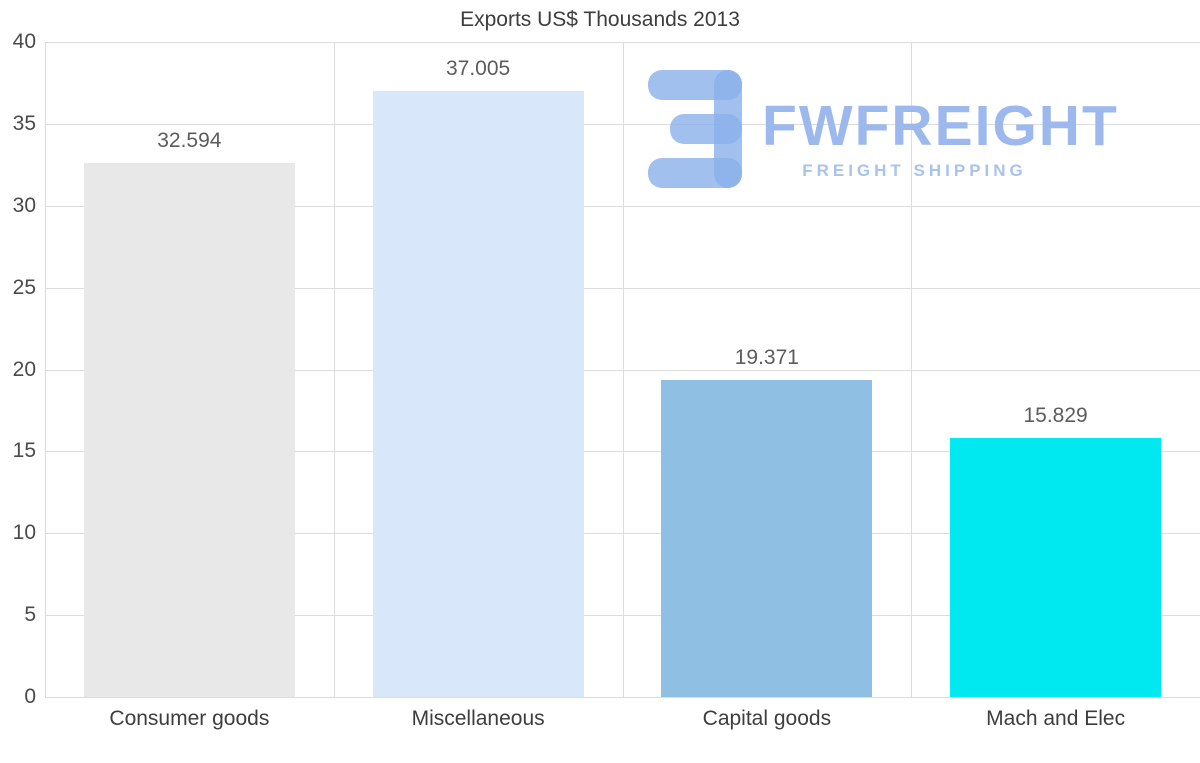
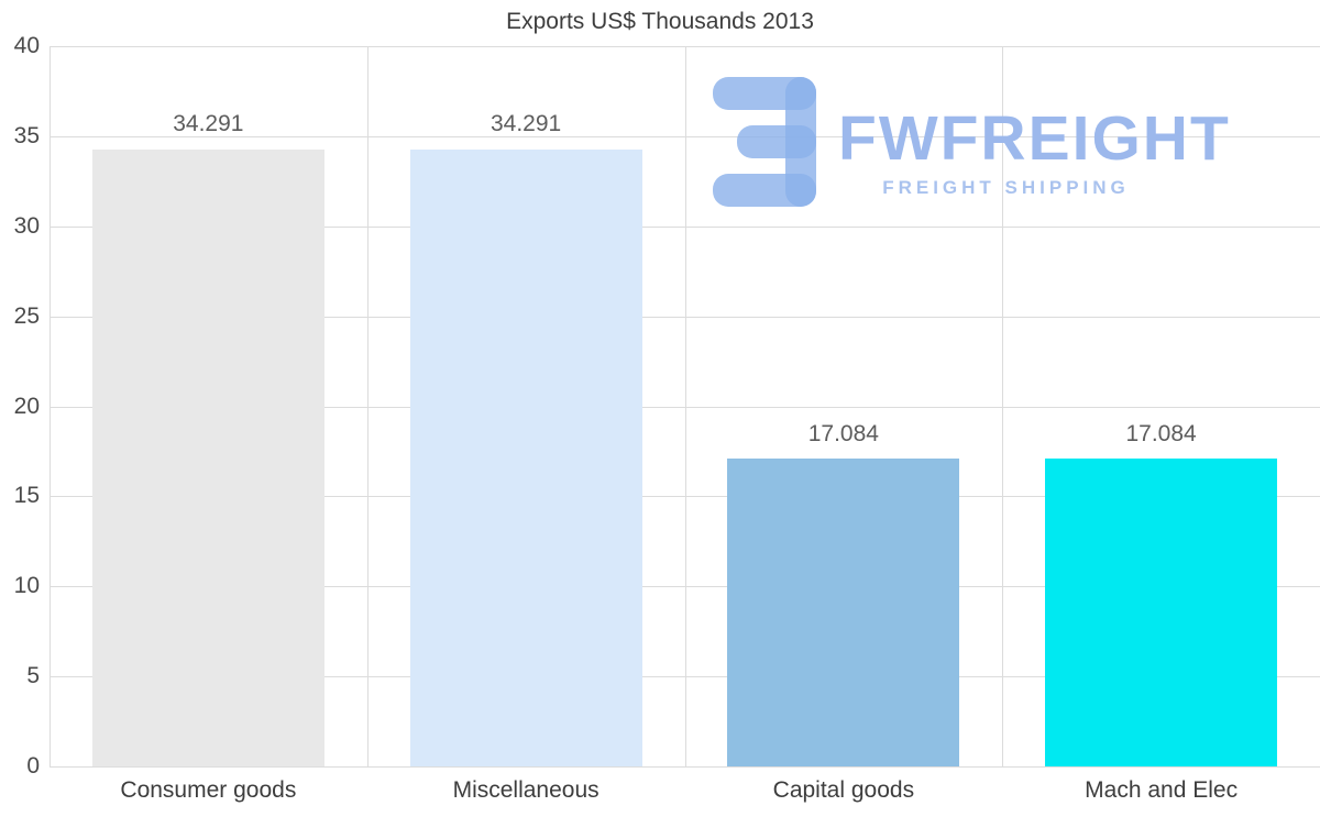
Consumer goods: 32.594 -> 34.291
Miscellaneous: 37.005 -> 34.291
Capital goods: 19.371 -> 17.084
Mach and Elec: 15.829 -> 17.084
